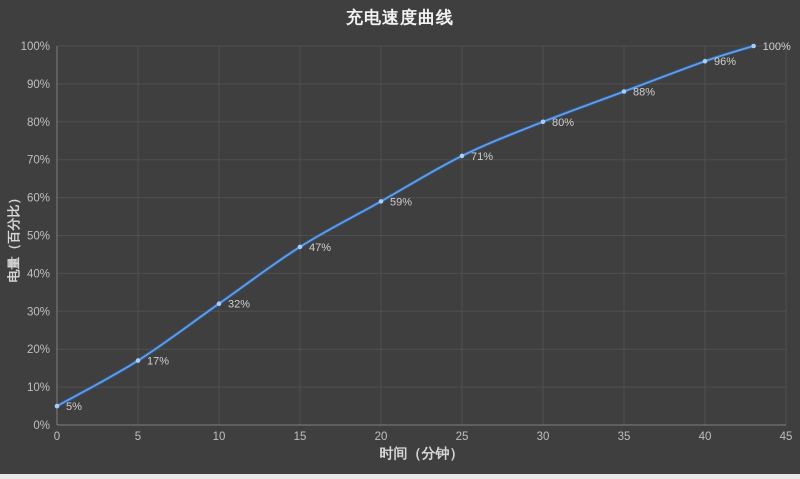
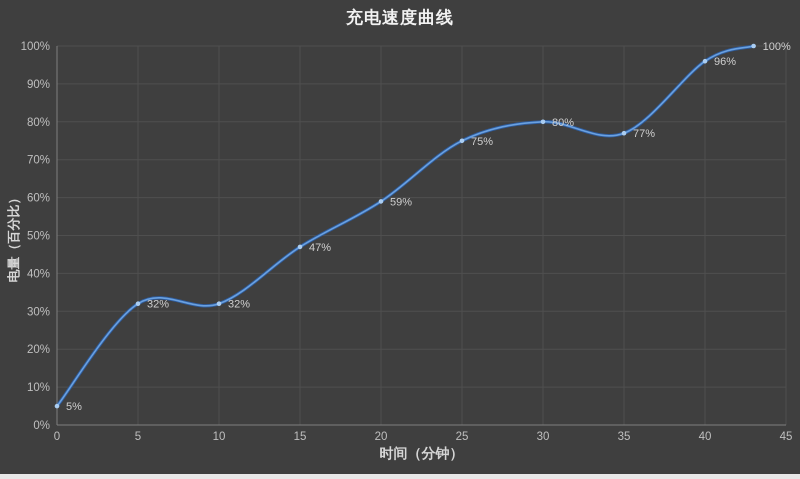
5: 17% -> 32%
25: 71% -> 75%
35: 88% -> 77%
